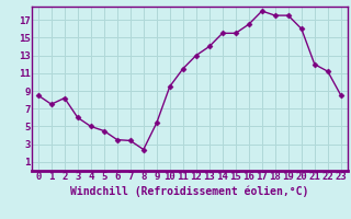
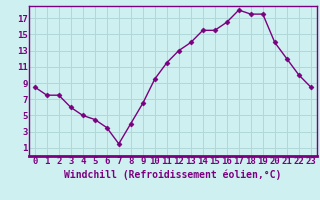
2: 8.2 -> 7.5
7: 3.4 -> 1.5
8: 2.4 -> 4.0
9: 5.4 -> 6.5
20: 16.0 -> 14.0
22: 11.2 -> 10.0
